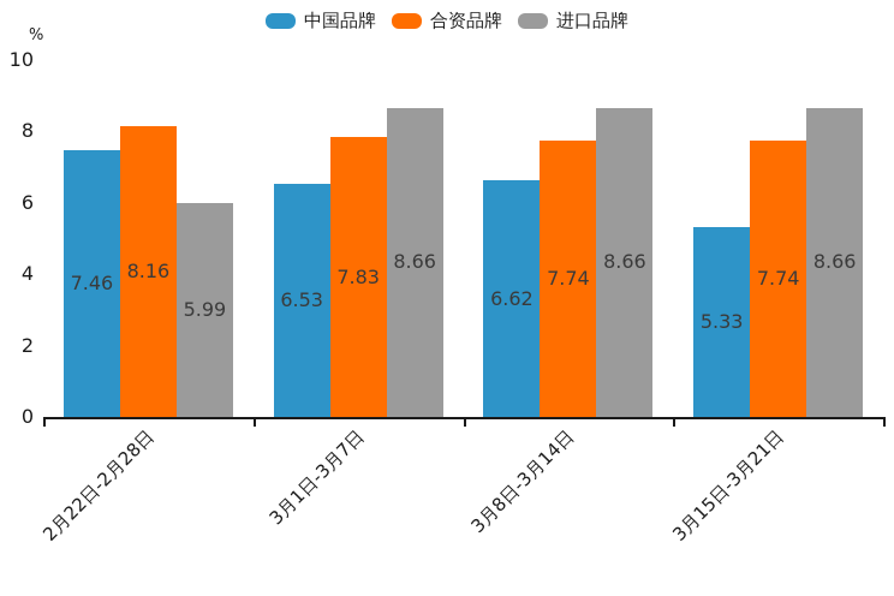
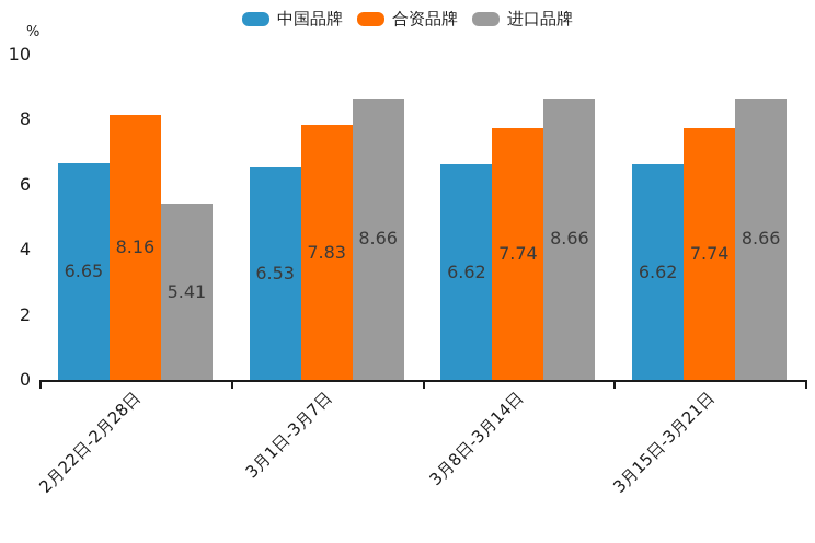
中国品牌/2月22日-2月28日: 7.46 -> 6.65
进口品牌/2月22日-2月28日: 5.99 -> 5.41
中国品牌/3月15日-3月21日: 5.33 -> 6.62
